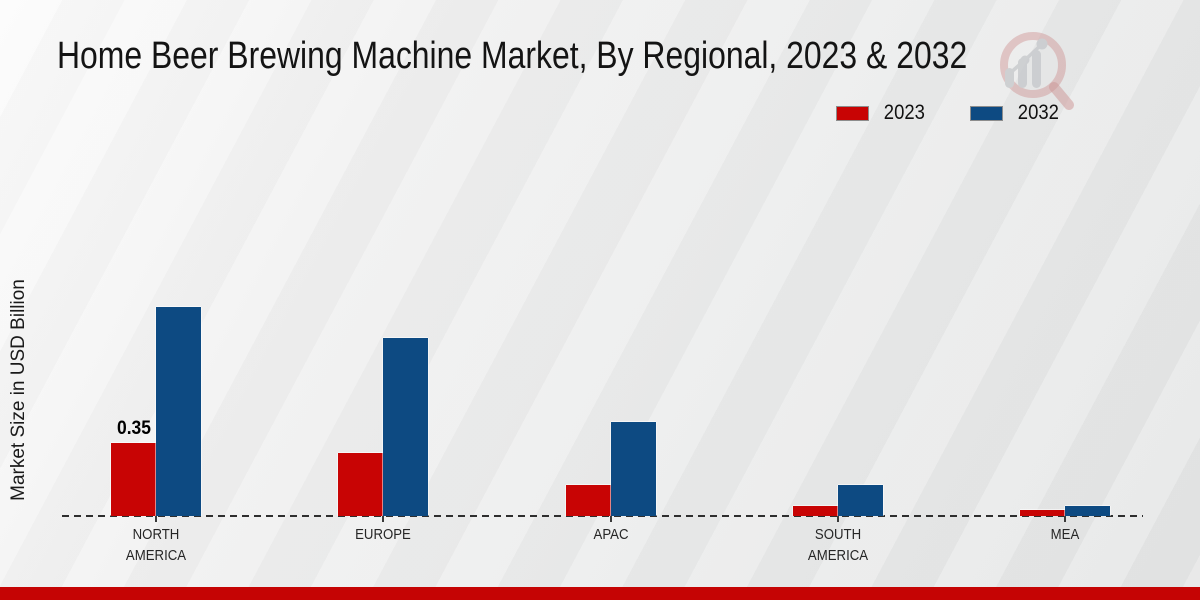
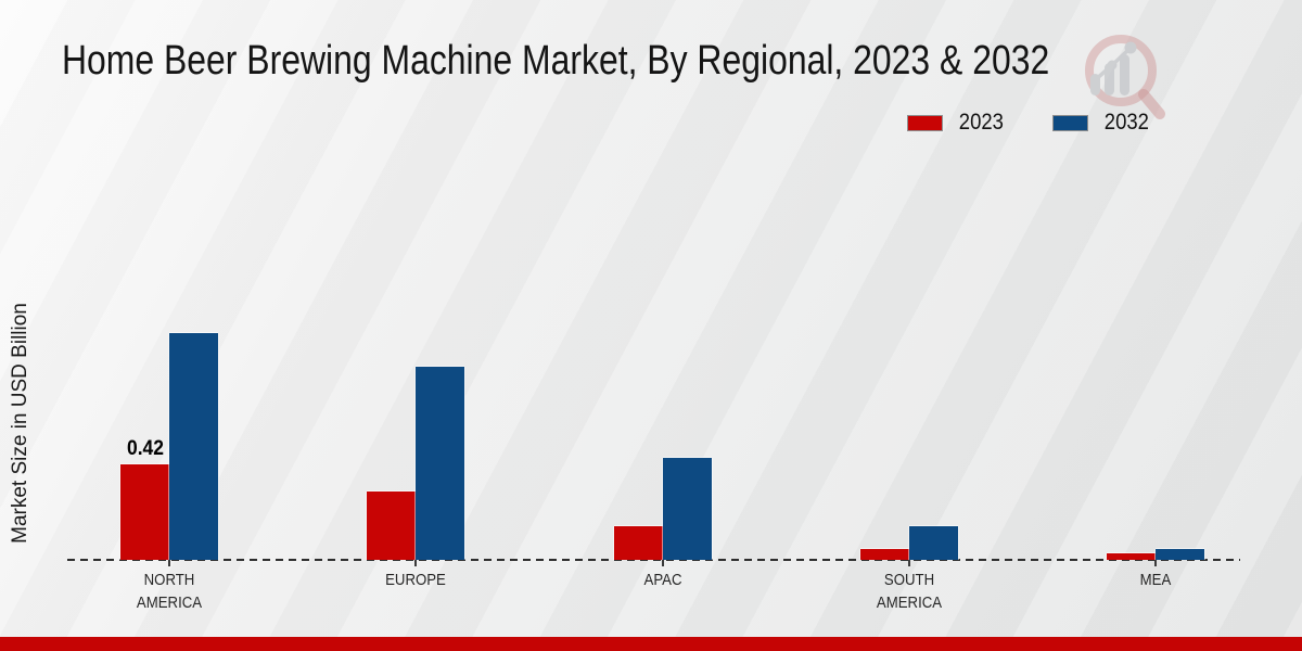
2023/NORTH AMERICA: 0.35 -> 0.42
